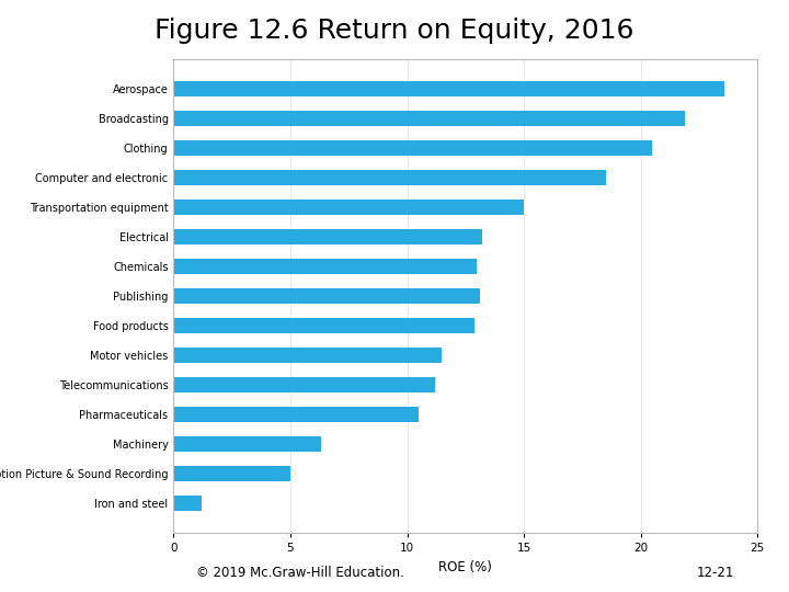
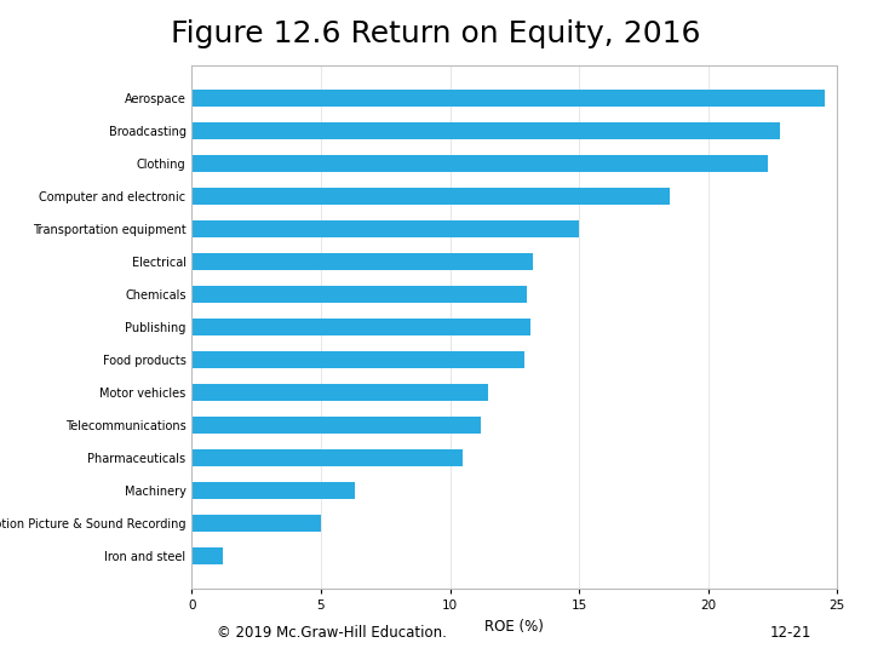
Aerospace: 23.6 -> 24.5
Broadcasting: 21.9 -> 22.8
Clothing: 20.5 -> 22.3
